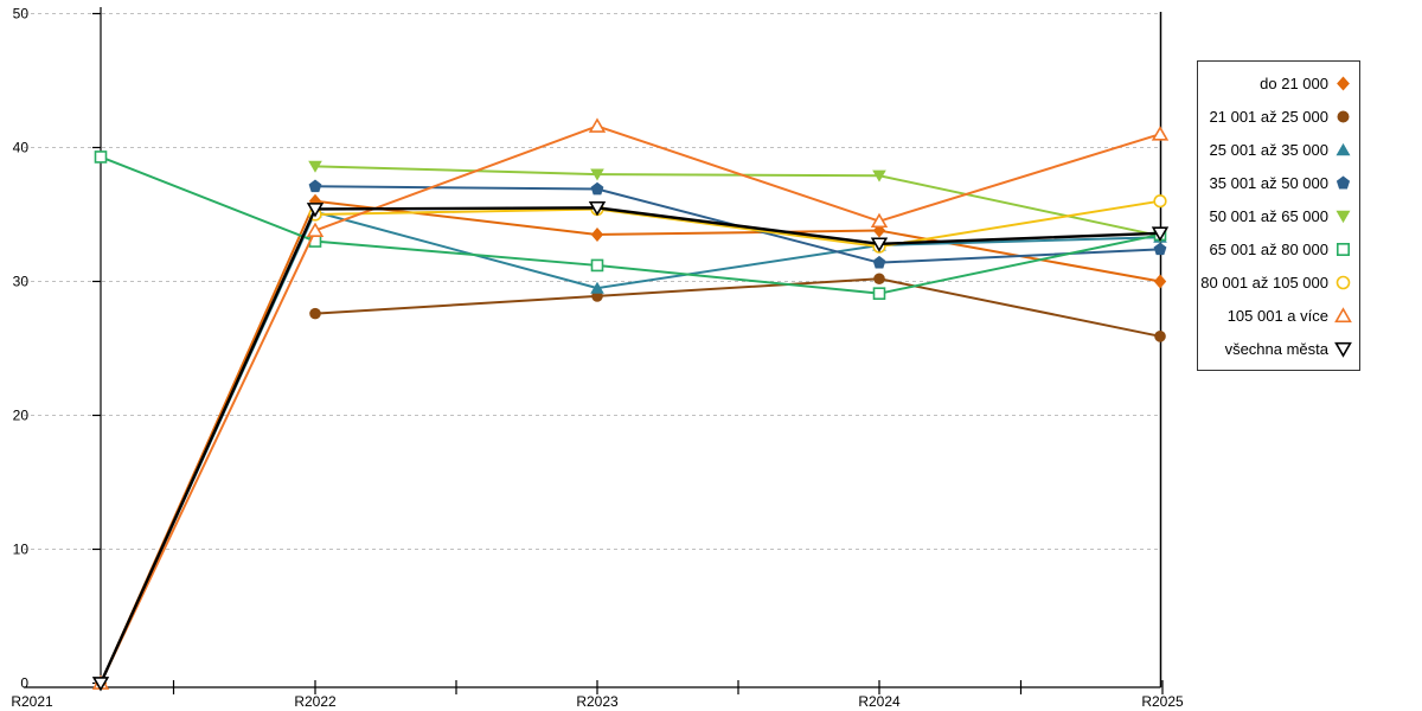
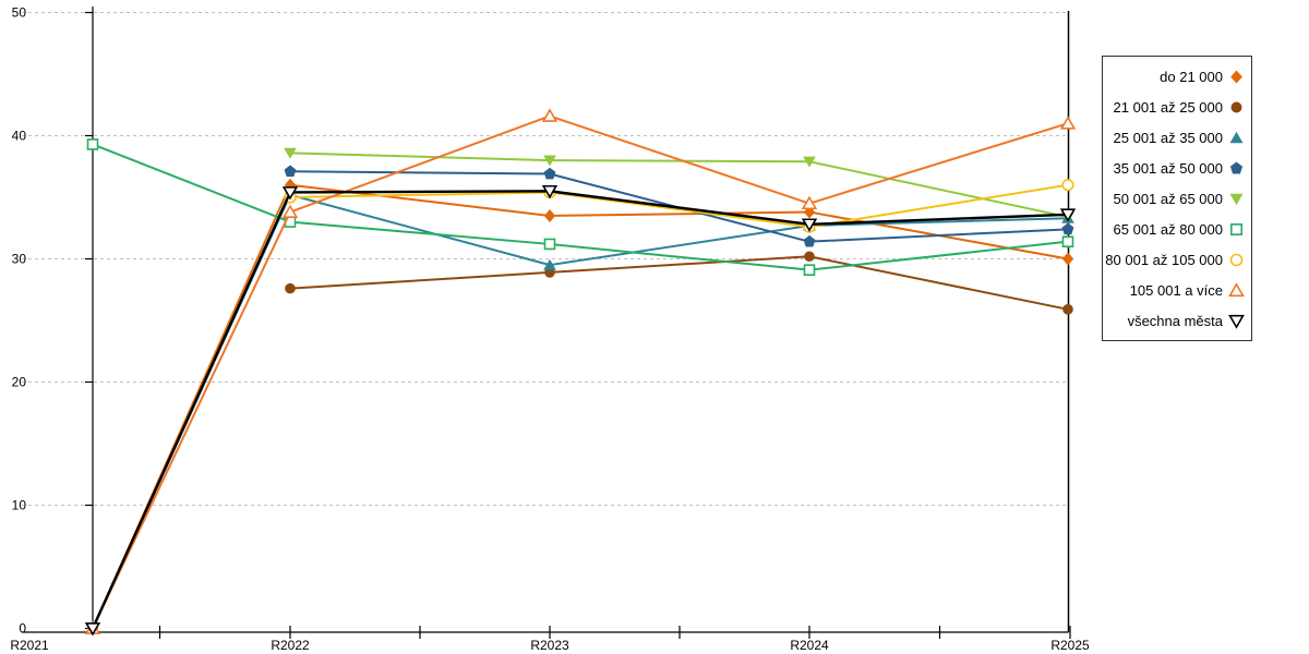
65 001 až 80 000/R2025: 33.5 -> 31.4
